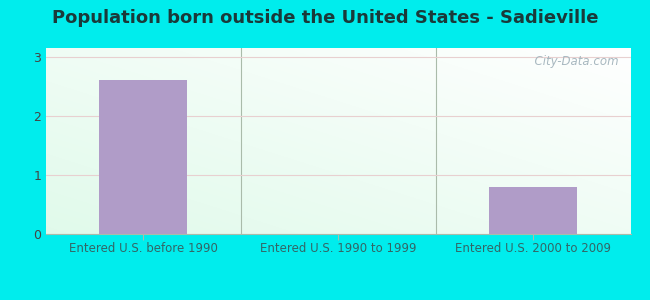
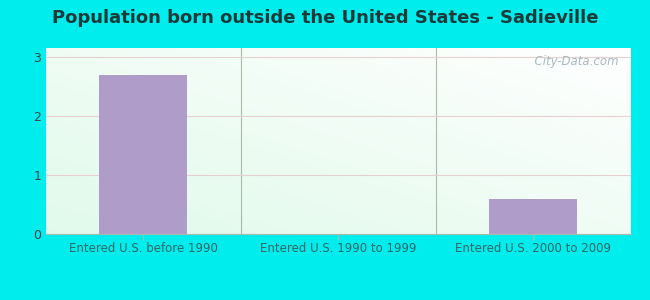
Entered U.S. before 1990: 2.6 -> 2.7
Entered U.S. 2000 to 2009: 0.8 -> 0.6
